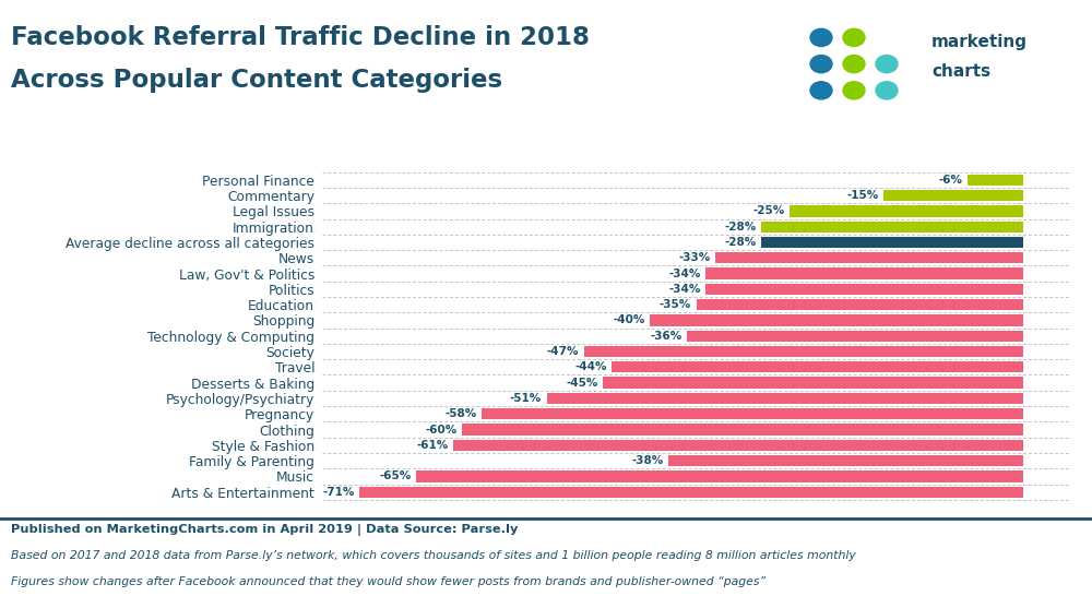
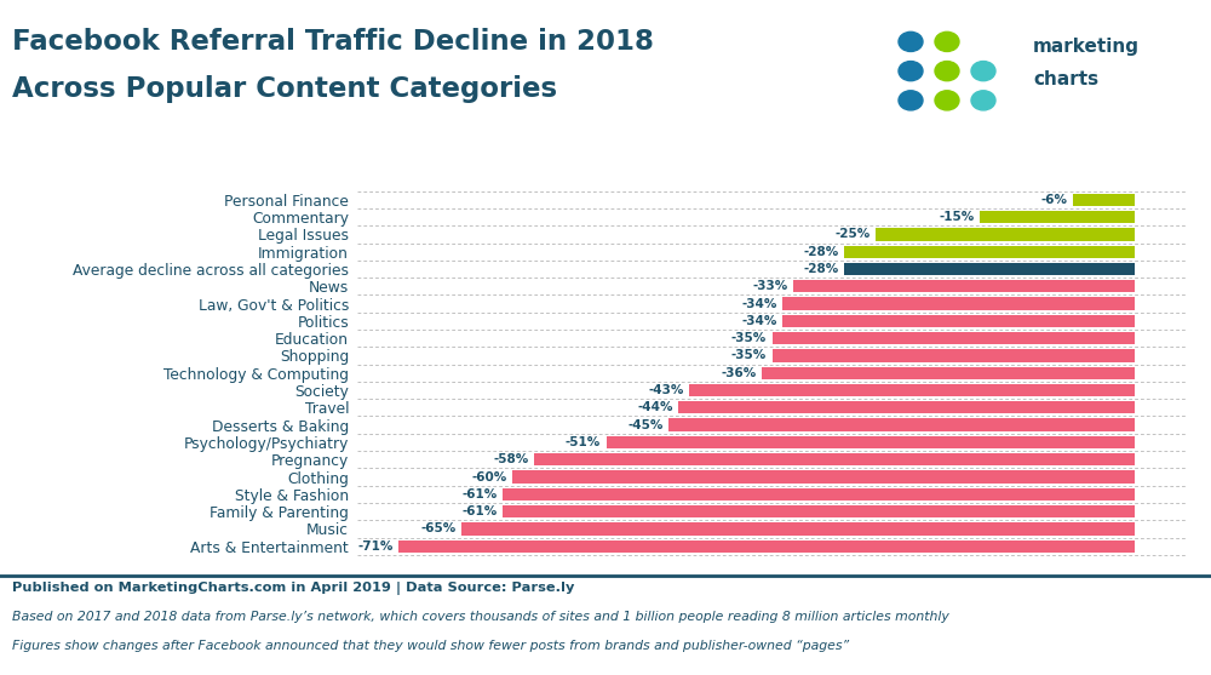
Shopping: -40% -> -35%
Society: -47% -> -43%
Family & Parenting: -38% -> -61%
